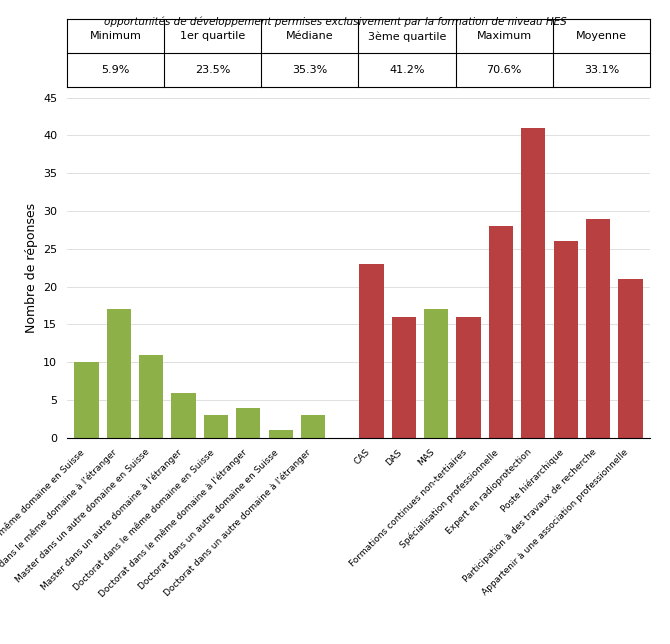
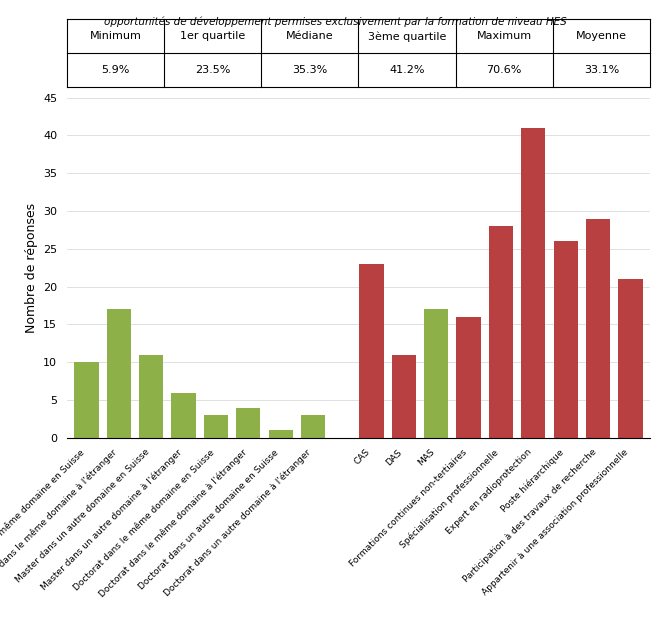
DAS: 16 -> 11
